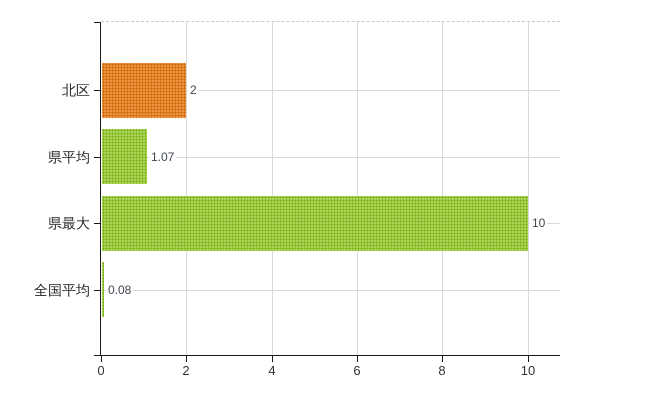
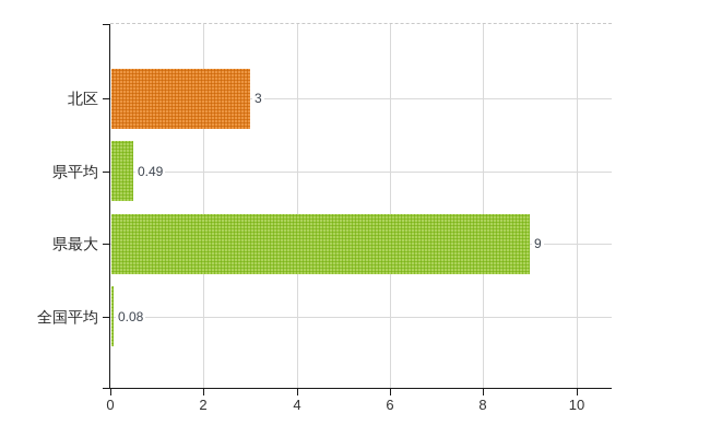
北区: 2 -> 3
県平均: 1.07 -> 0.49
県最大: 10 -> 9
